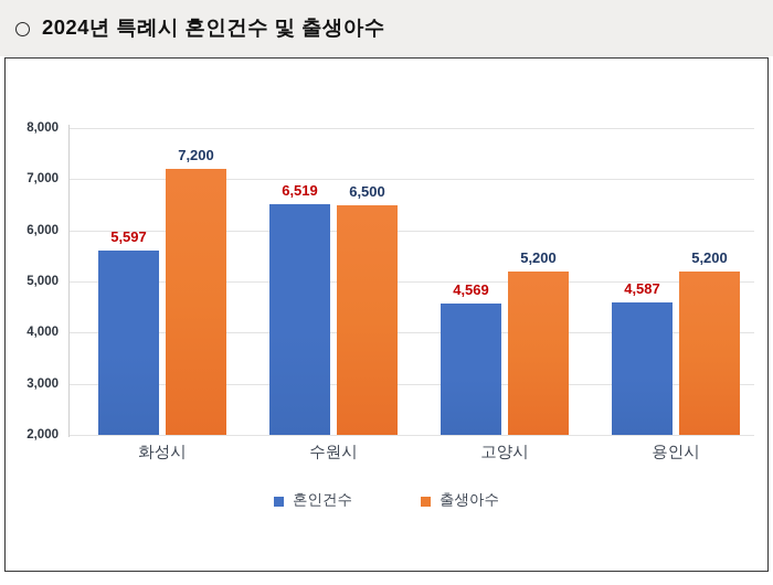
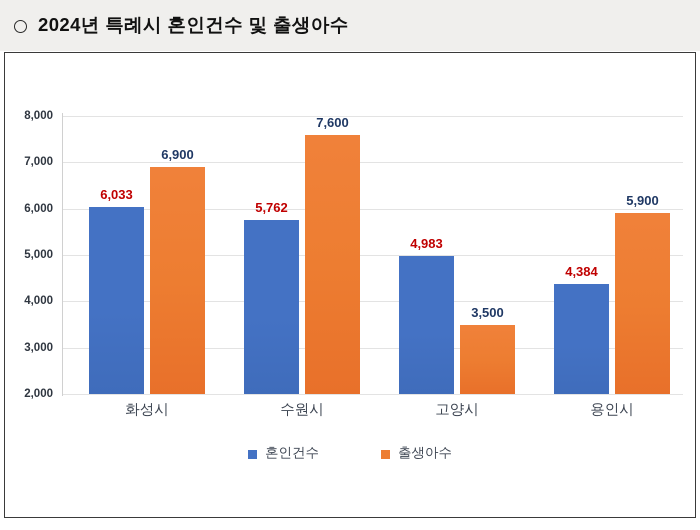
혼인건수/화성시: 5,597 -> 6,033
출생아수/화성시: 7,200 -> 6,900
혼인건수/수원시: 6,519 -> 5,762
출생아수/수원시: 6,500 -> 7,600
혼인건수/고양시: 4,569 -> 4,983
출생아수/고양시: 5,200 -> 3,500
혼인건수/용인시: 4,587 -> 4,384
출생아수/용인시: 5,200 -> 5,900
